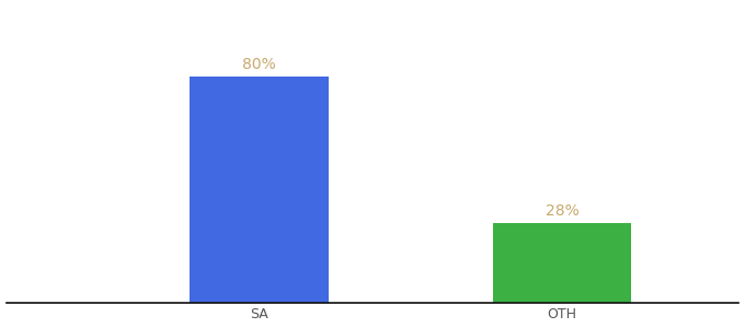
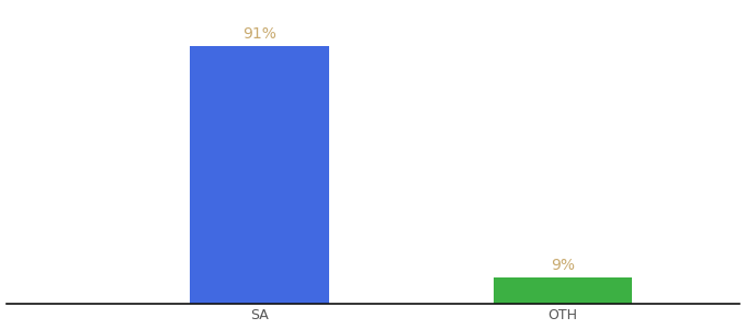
SA: 80% -> 91%
OTH: 28% -> 9%
